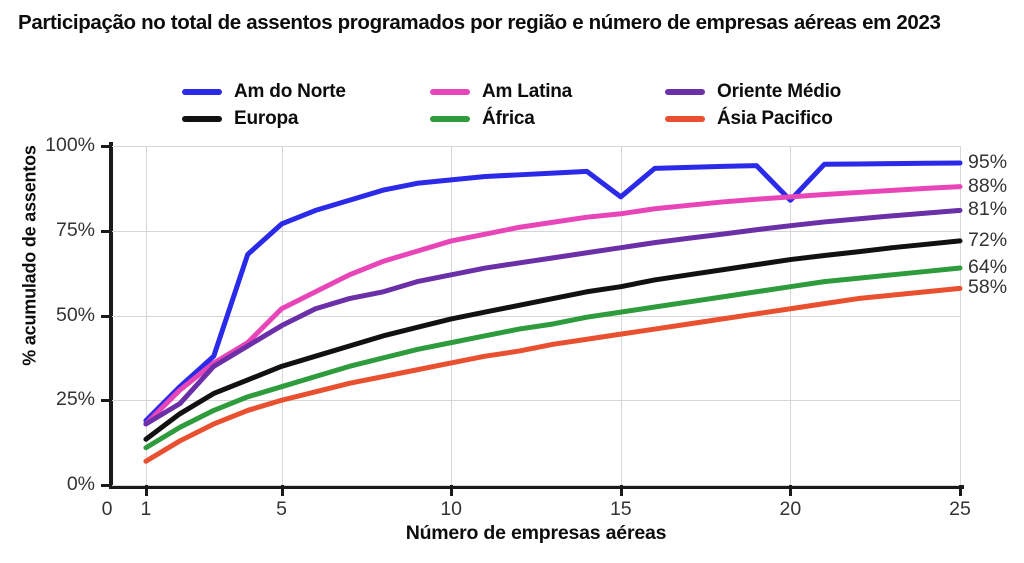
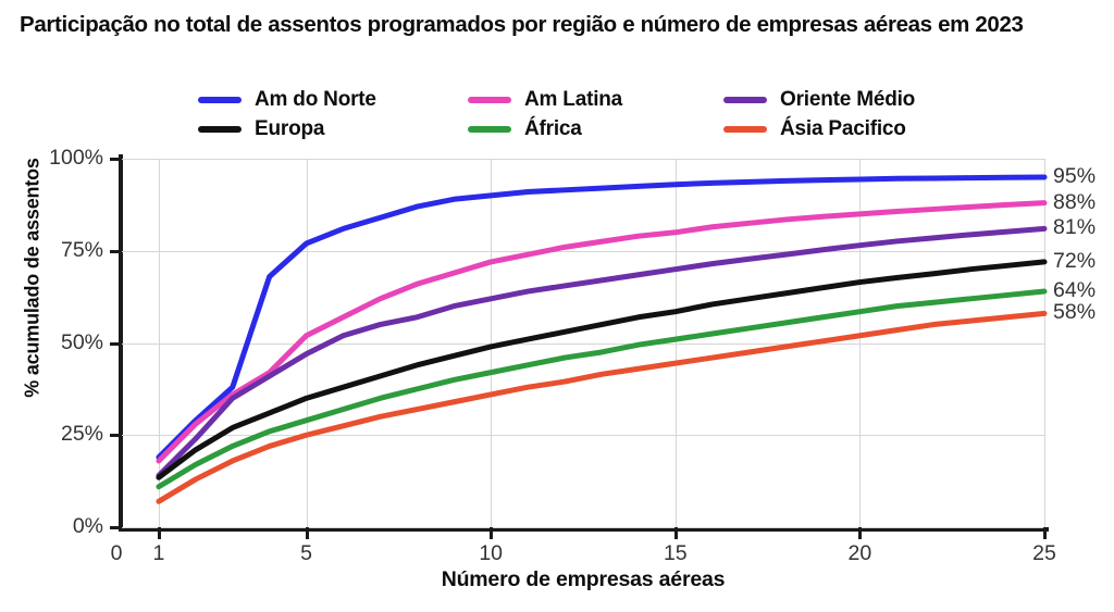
Oriente Médio/1: 18% -> 14%
Am do Norte/15: 85% -> 93%
Am do Norte/20: 84% -> 94%
